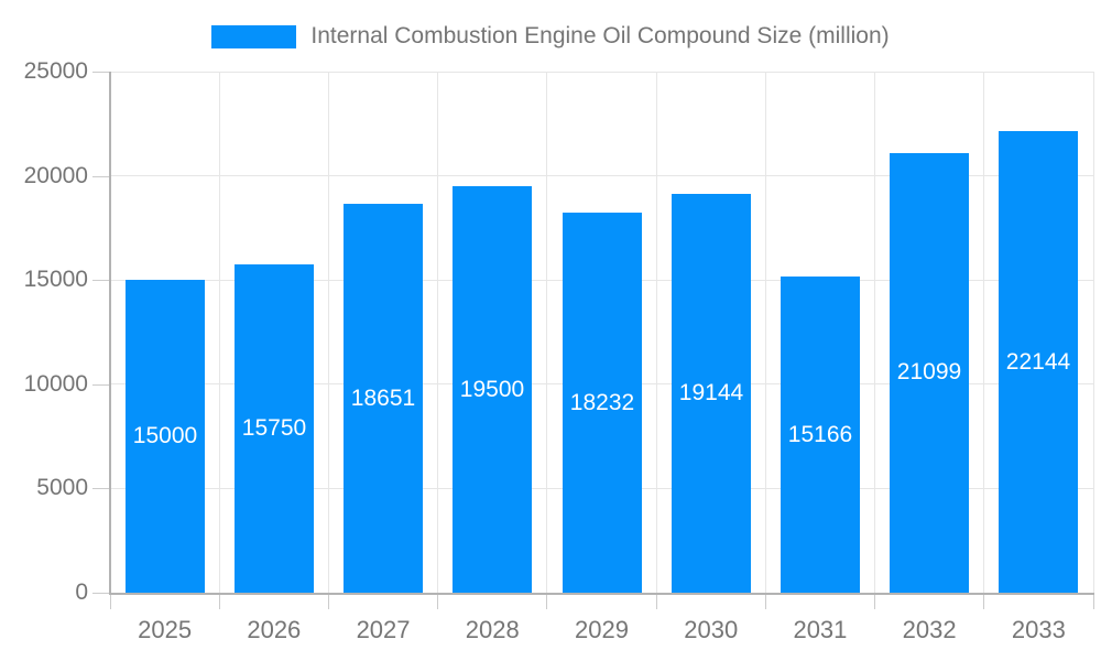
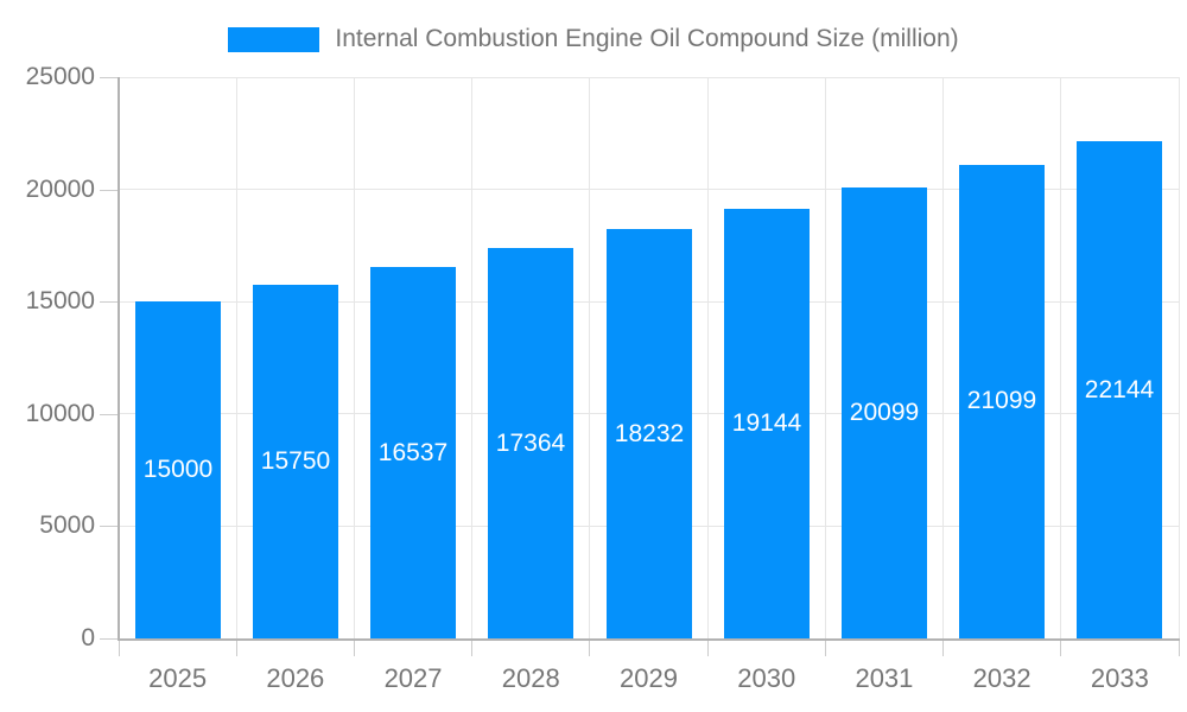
2027: 18651 -> 16537
2028: 19500 -> 17364
2031: 15166 -> 20099
